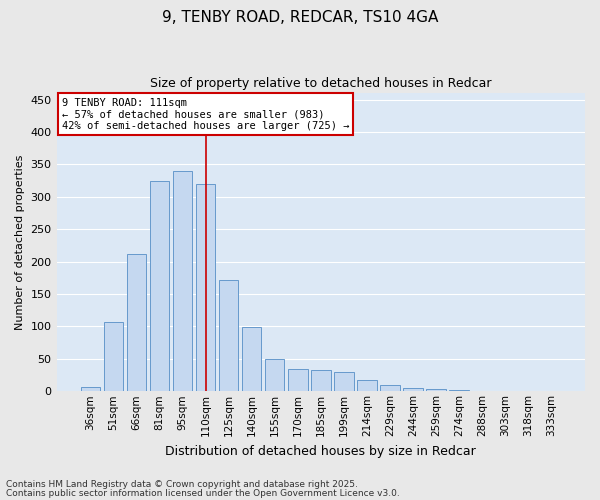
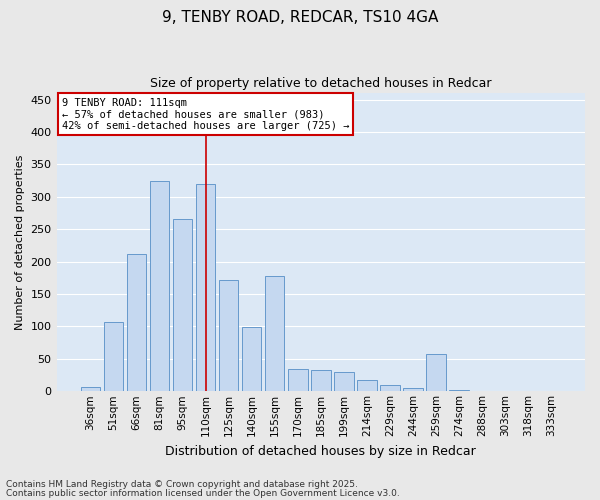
95sqm: 340 -> 266
155sqm: 50 -> 178
259sqm: 4 -> 58
